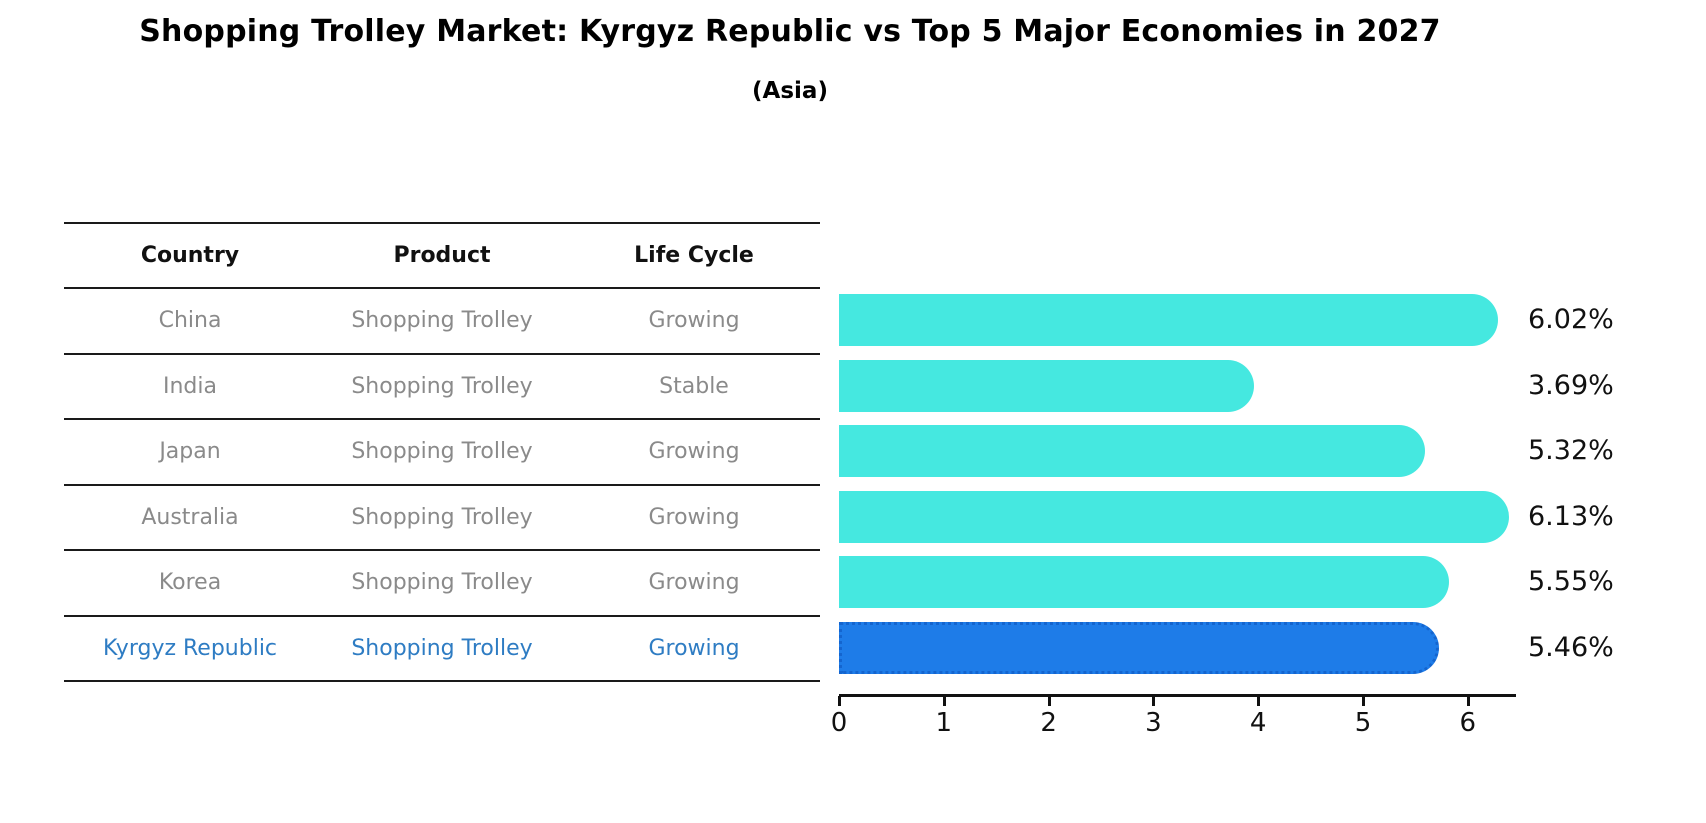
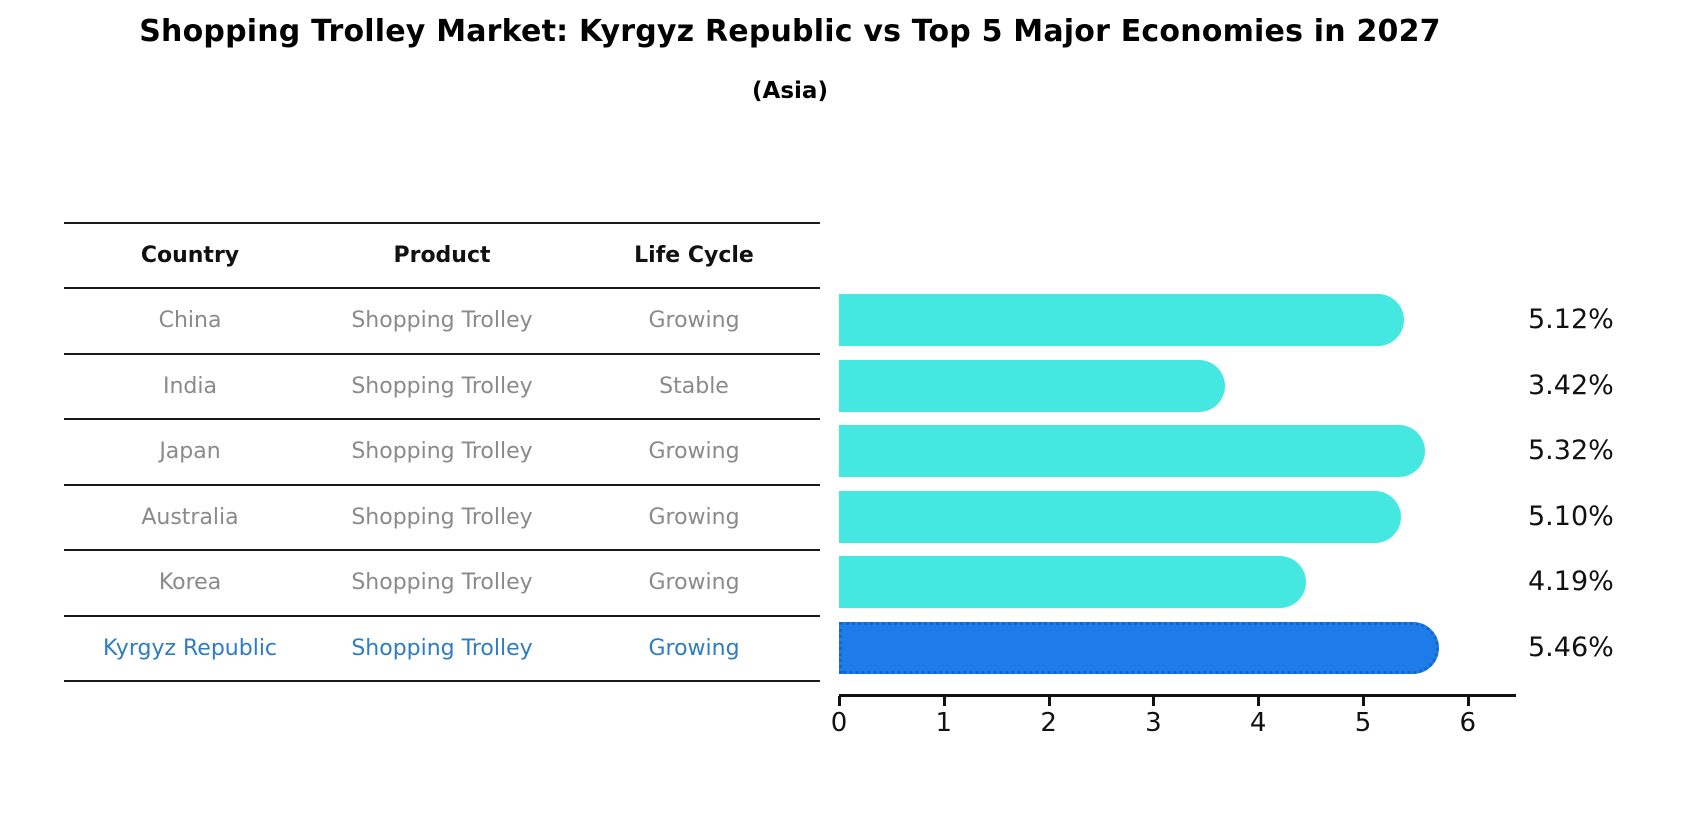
China: 6.02% -> 5.12%
India: 3.69% -> 3.42%
Australia: 6.13% -> 5.10%
Korea: 5.55% -> 4.19%
